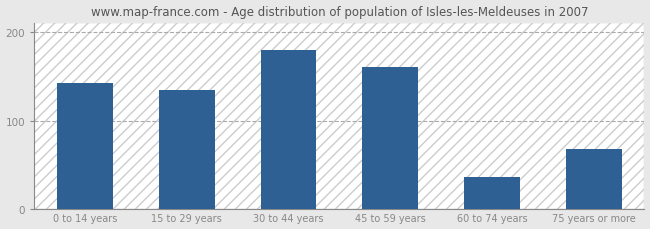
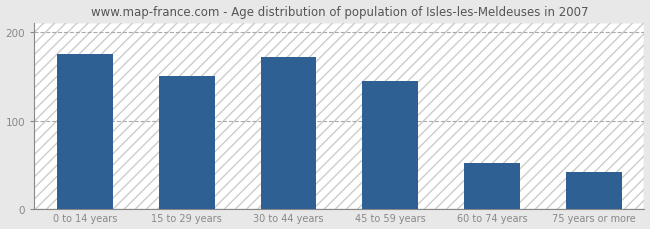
0 to 14 years: 142 -> 175
15 to 29 years: 134 -> 150
30 to 44 years: 180 -> 172
45 to 59 years: 160 -> 145
60 to 74 years: 36 -> 52
75 years or more: 68 -> 42
